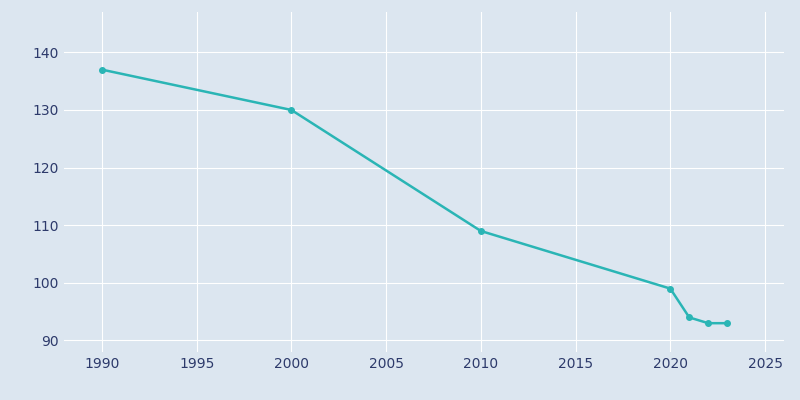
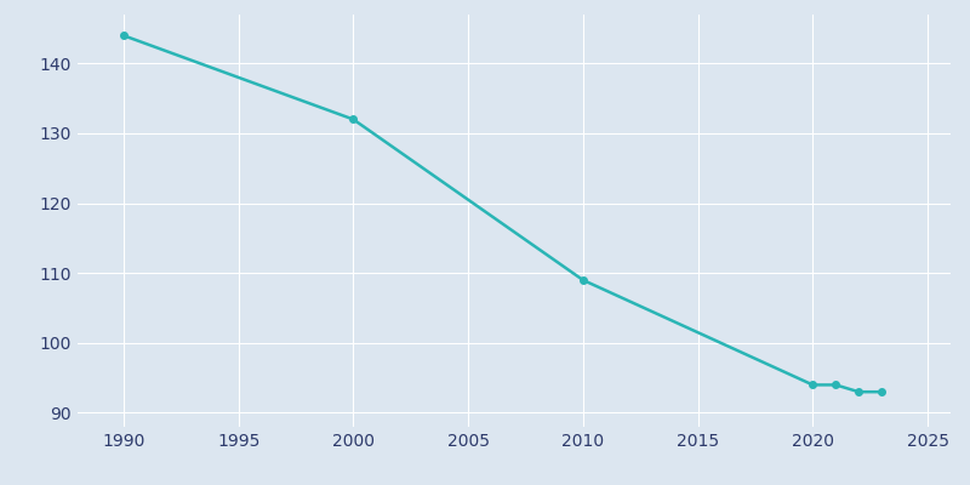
1990: 137 -> 144
2000: 130 -> 132
2020: 99 -> 94
